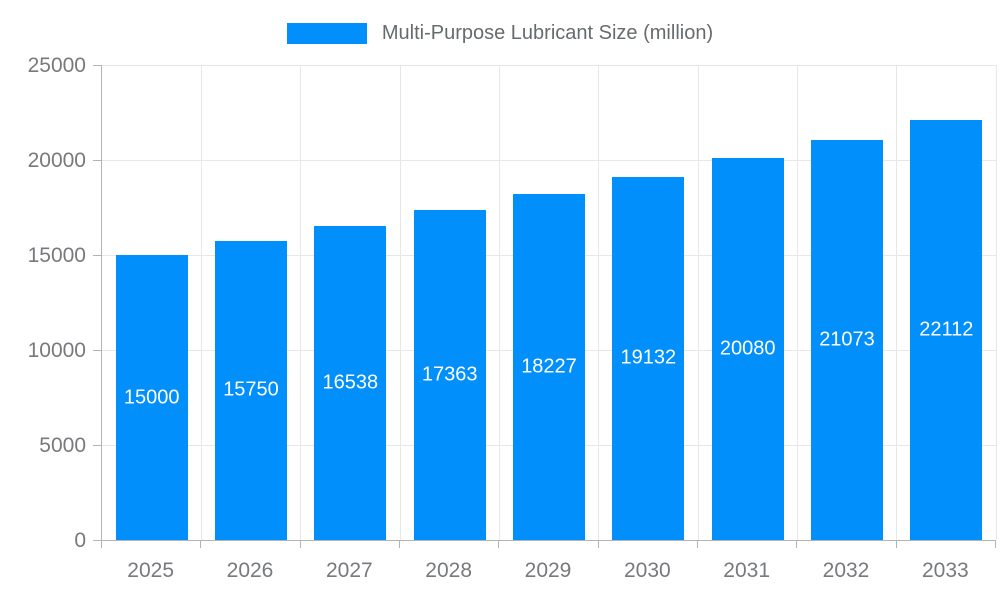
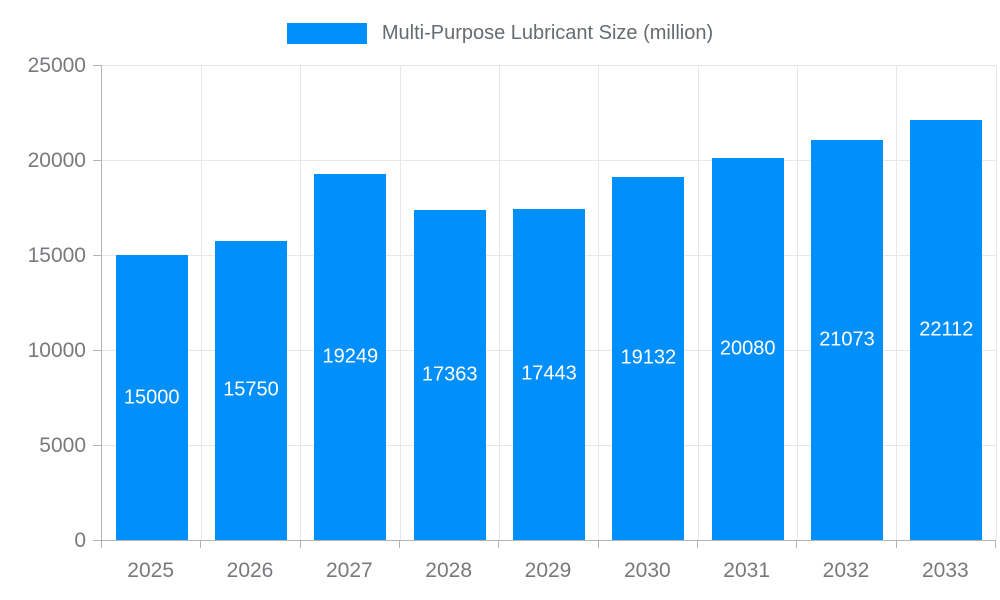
2027: 16538 -> 19249
2029: 18227 -> 17443
